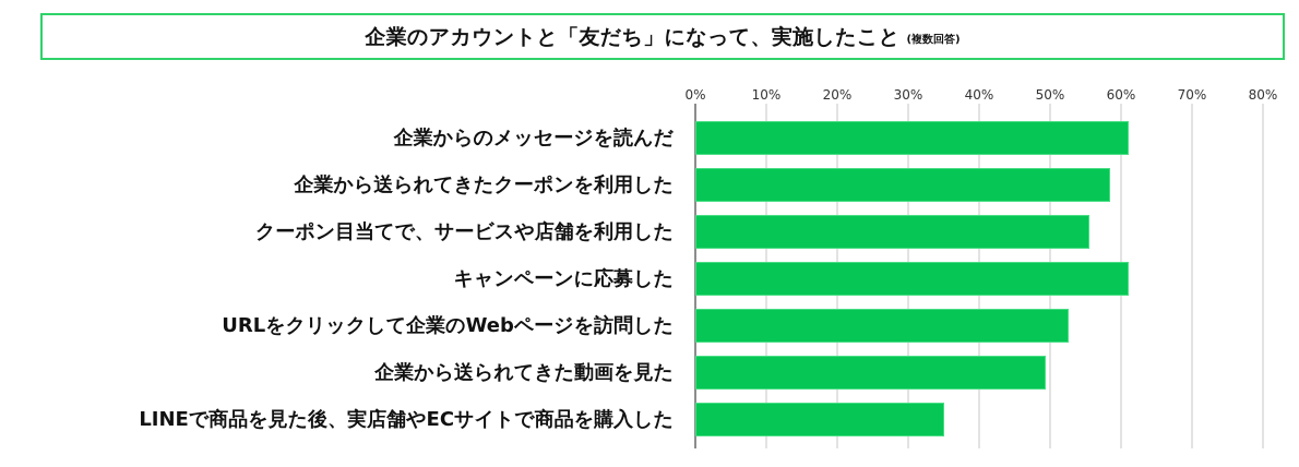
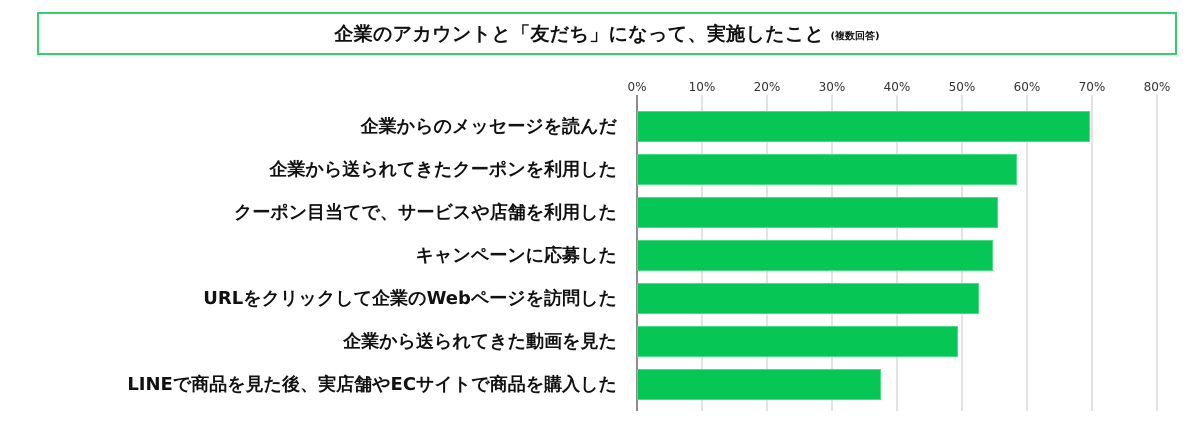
企業からのメッセージを読んだ: 61% -> 70%
キャンペーンに応募した: 61% -> 55%
LINEで商品を見た後、実店舗やECサイトで商品を購入した: 35% -> 38%
